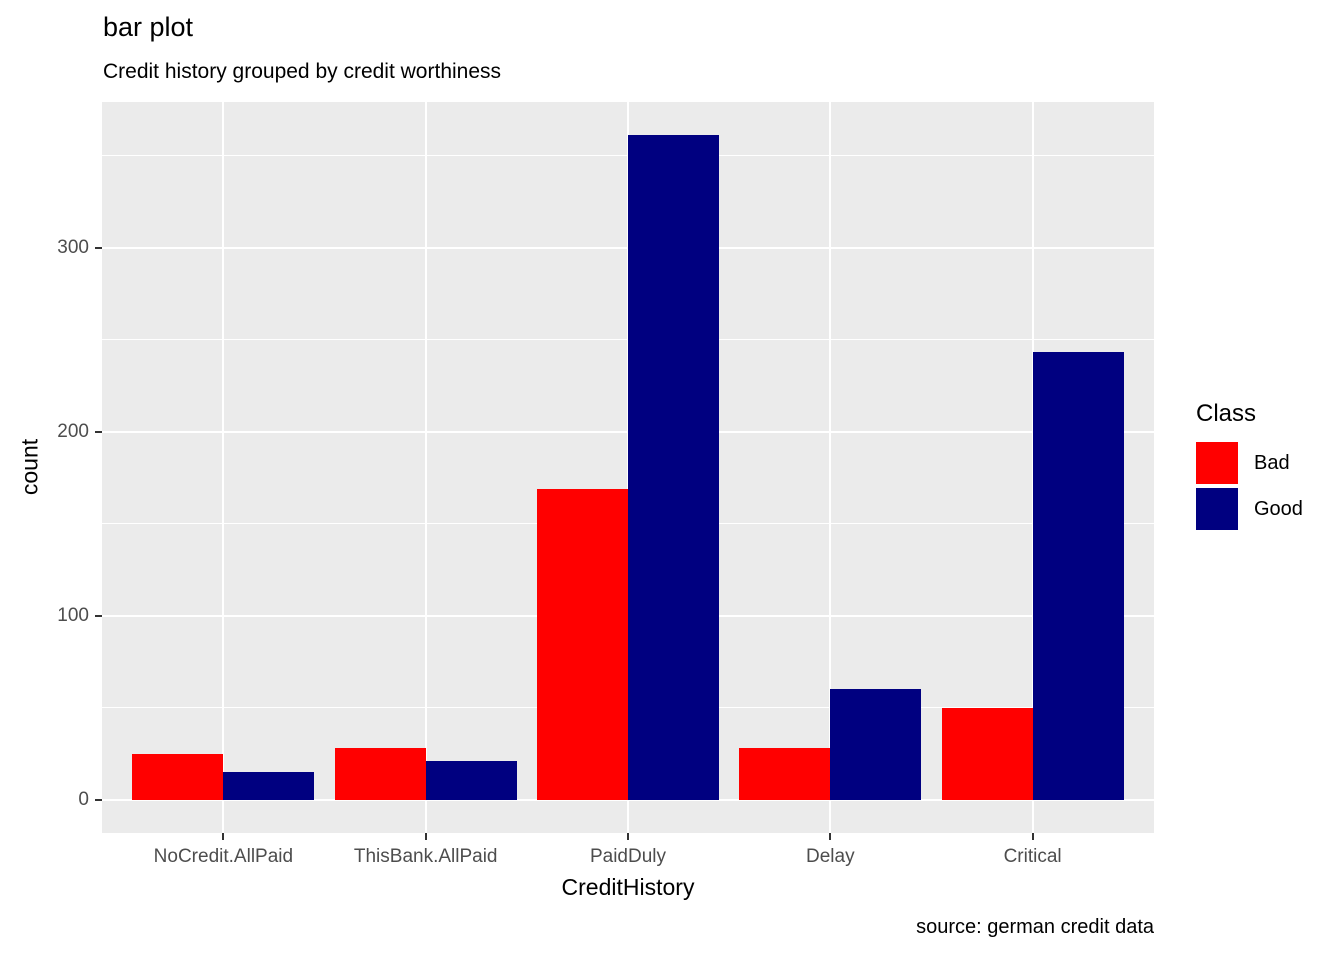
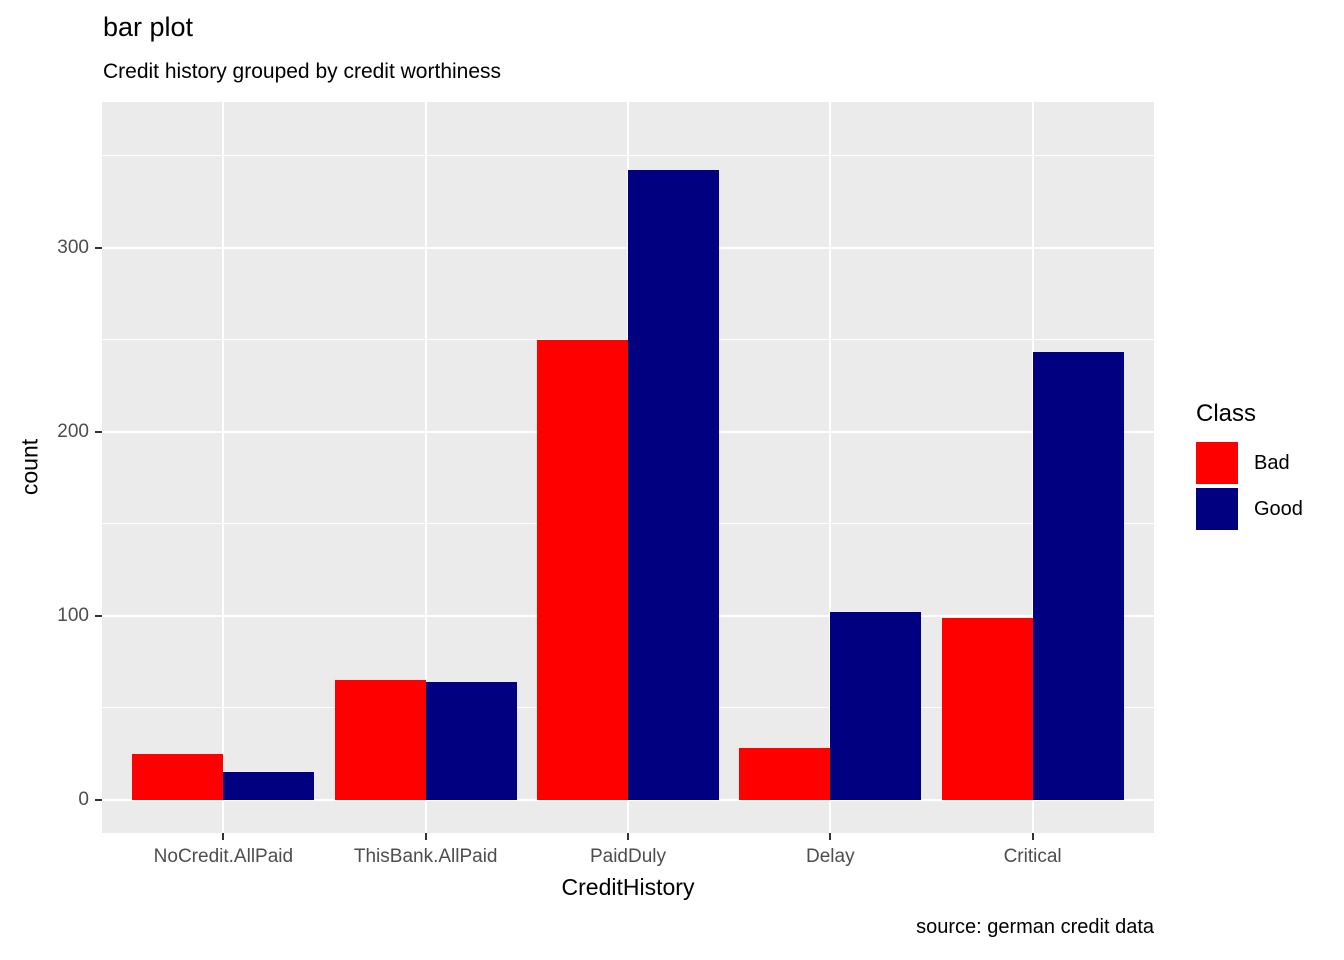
Bad/ThisBank.AllPaid: 28 -> 65
Good/ThisBank.AllPaid: 21 -> 64
Bad/PaidDuly: 169 -> 250
Good/PaidDuly: 361 -> 342
Good/Delay: 60 -> 102
Bad/Critical: 50 -> 99
